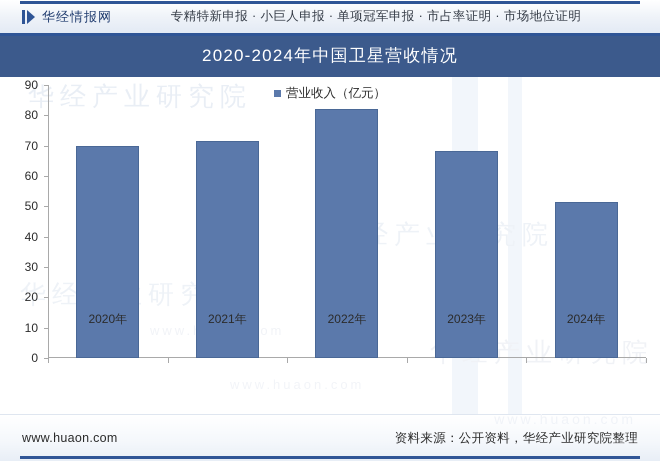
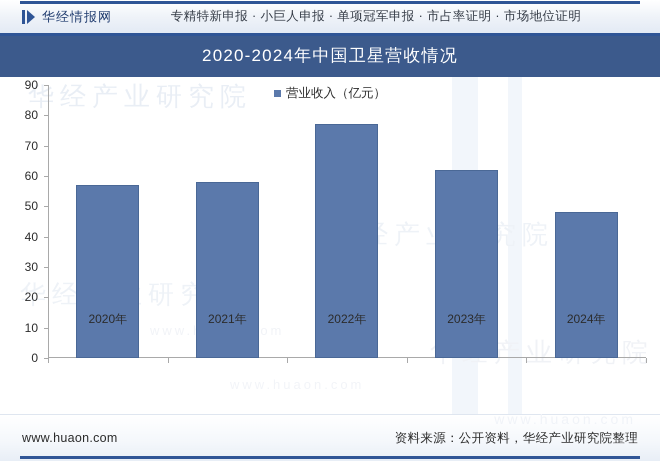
2020年: 70 -> 57
2021年: 71 -> 58
2022年: 82 -> 77
2023年: 68 -> 62
2024年: 51 -> 48
